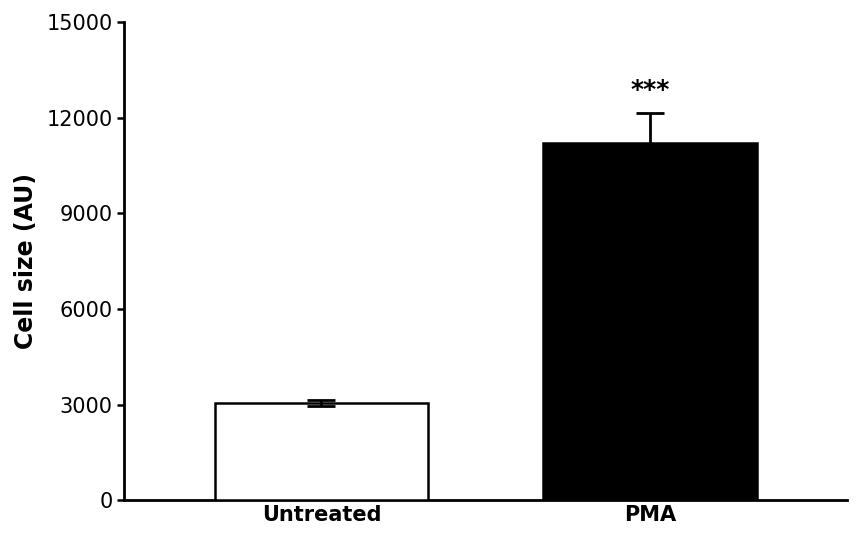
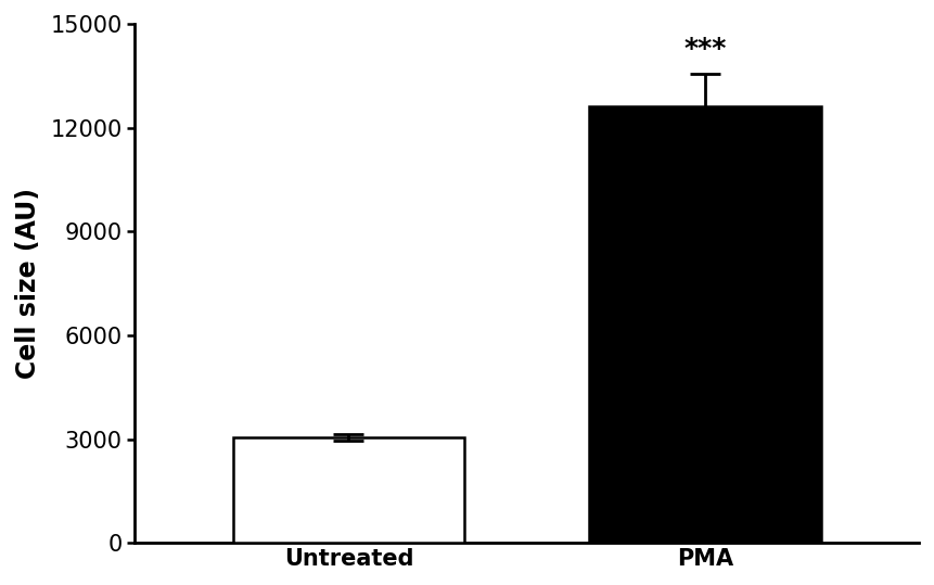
PMA: 11200 -> 12600
